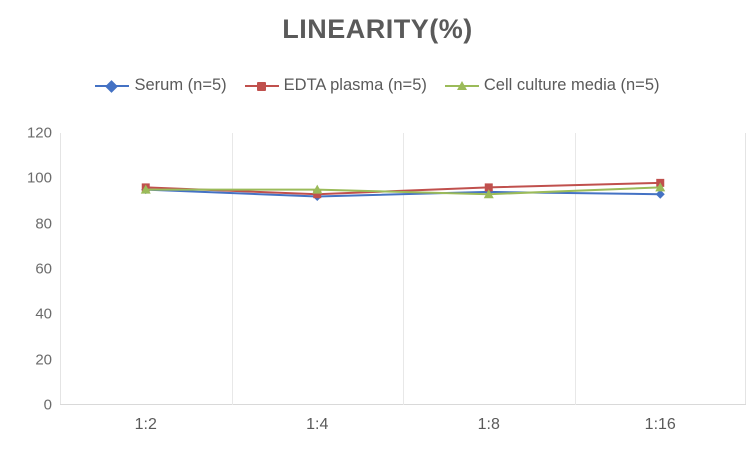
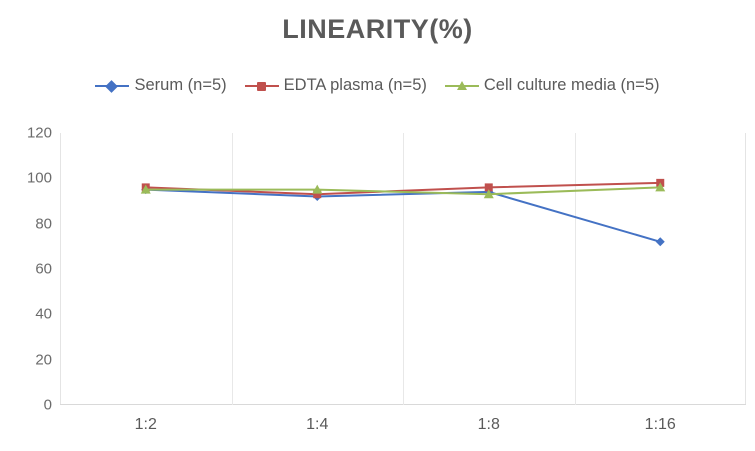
Serum (n=5)/1:16: 93 -> 72
